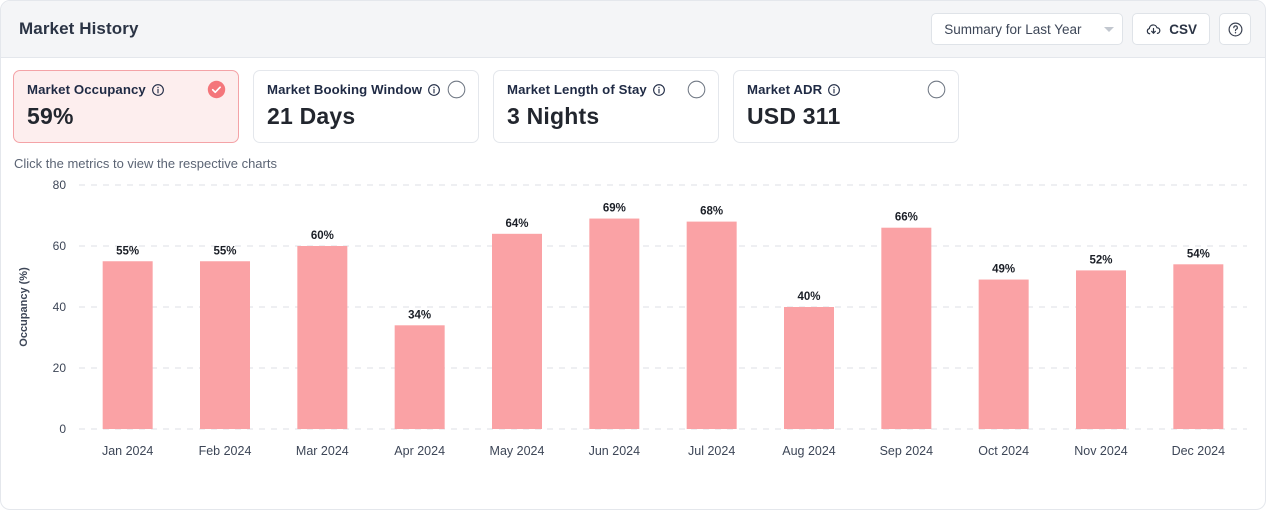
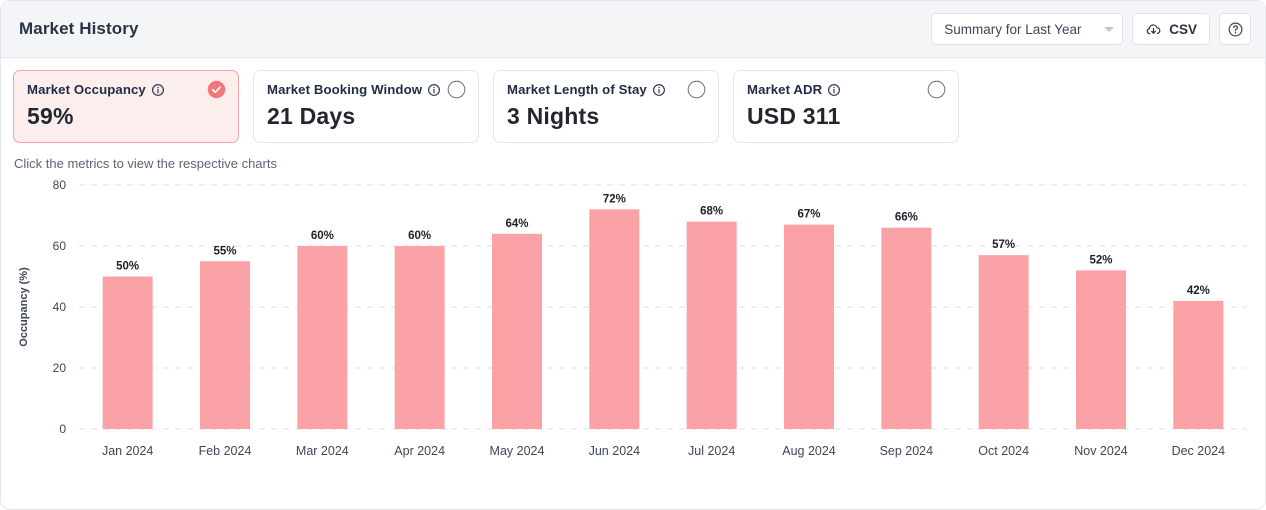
Jan 2024: 55% -> 50%
Apr 2024: 34% -> 60%
Jun 2024: 69% -> 72%
Aug 2024: 40% -> 67%
Oct 2024: 49% -> 57%
Dec 2024: 54% -> 42%
